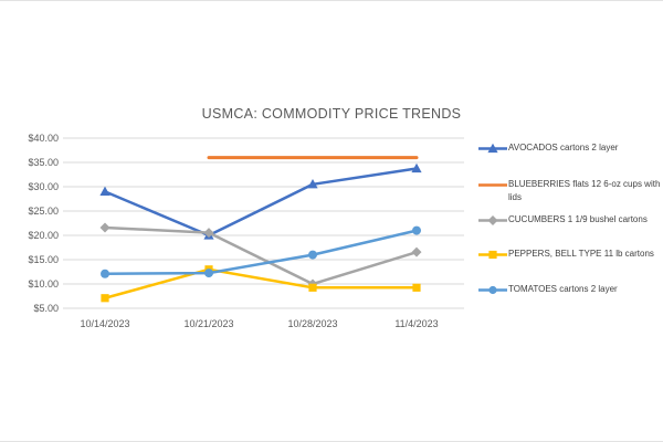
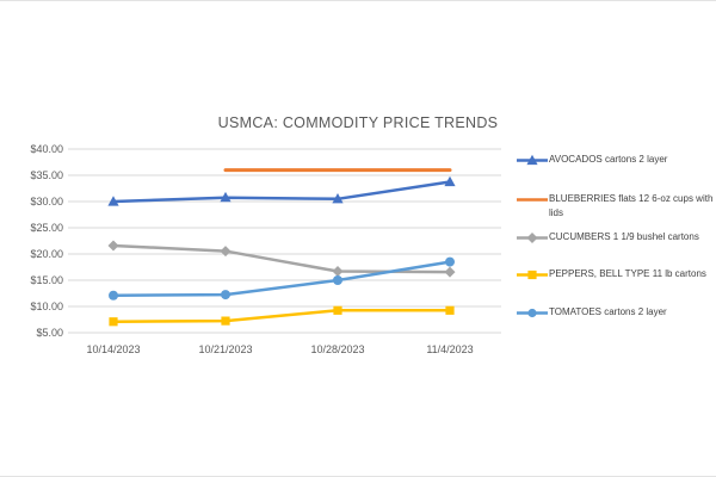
AVOCADOS cartons 2 layer/10/14/2023: $29 -> $30
AVOCADOS cartons 2 layer/10/21/2023: $20 -> $31
PEPPERS, BELL TYPE 11 lb cartons/10/21/2023: $13 -> $7
CUCUMBERS 1 1/9 bushel cartons/10/28/2023: $10 -> $17
TOMATOES cartons 2 layer/10/28/2023: $16 -> $15
TOMATOES cartons 2 layer/11/4/2023: $21 -> $18
